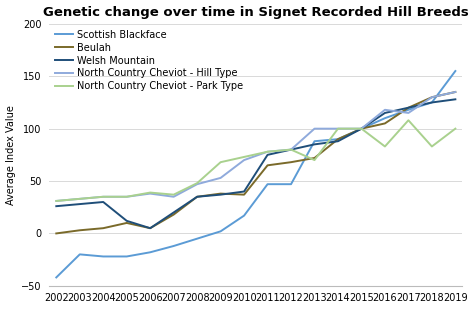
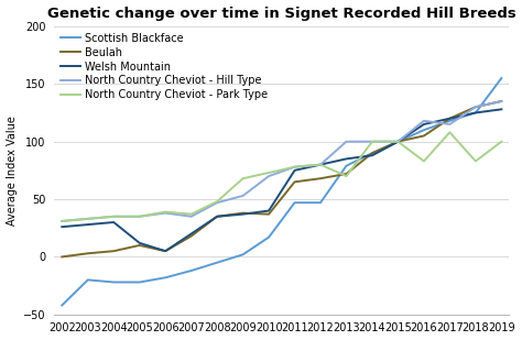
Scottish Blackface/2013: 88 -> 79
